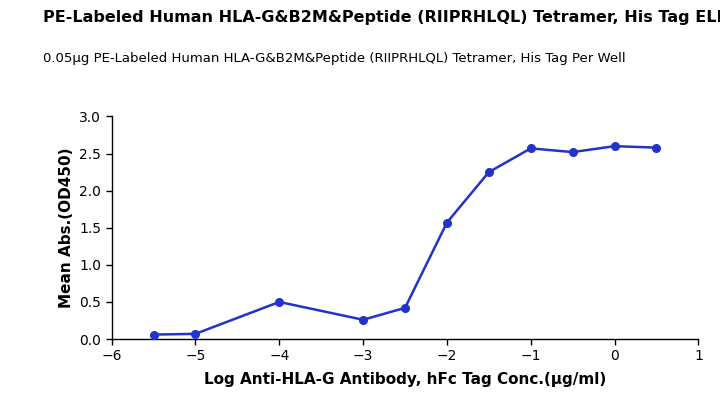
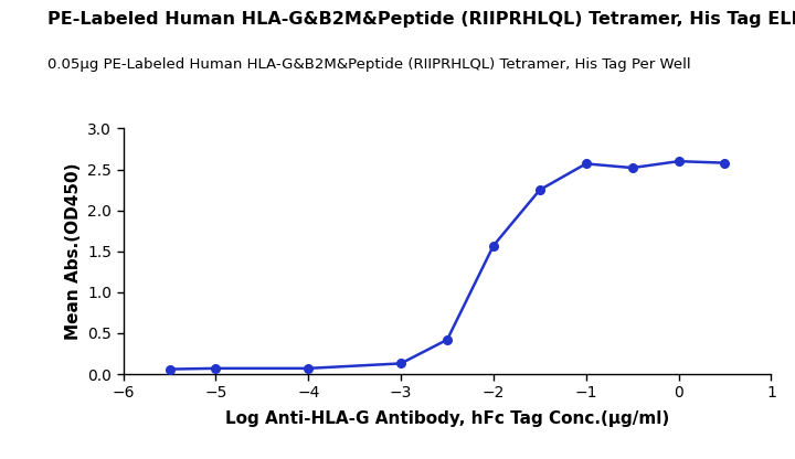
−4: 0.50 -> 0.07
−3: 0.26 -> 0.13
